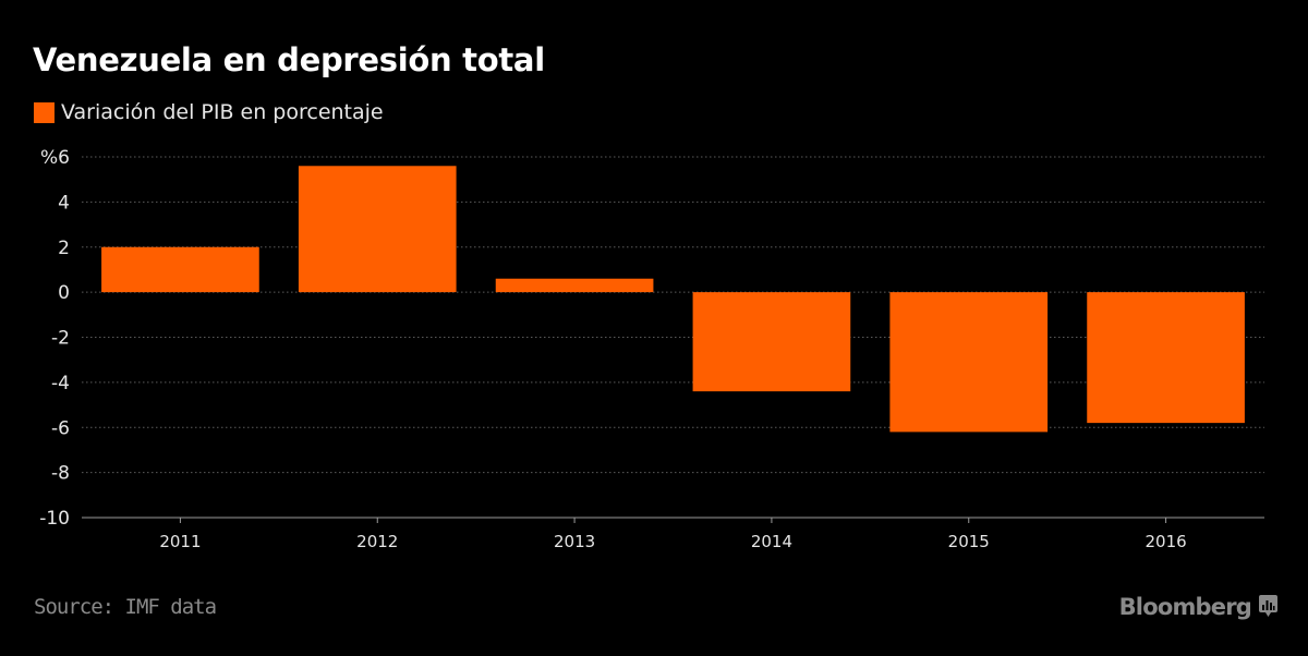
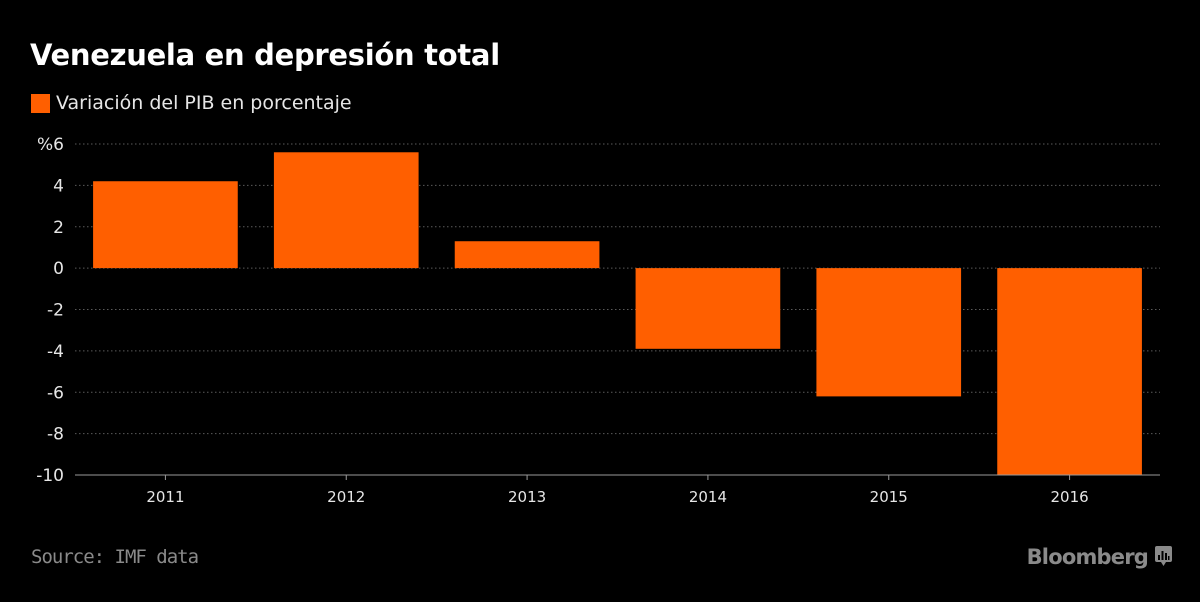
2011: 2.0 -> 4.2
2013: 0.6 -> 1.3
2014: -4.4 -> -3.9
2016: -5.8 -> -10.0
